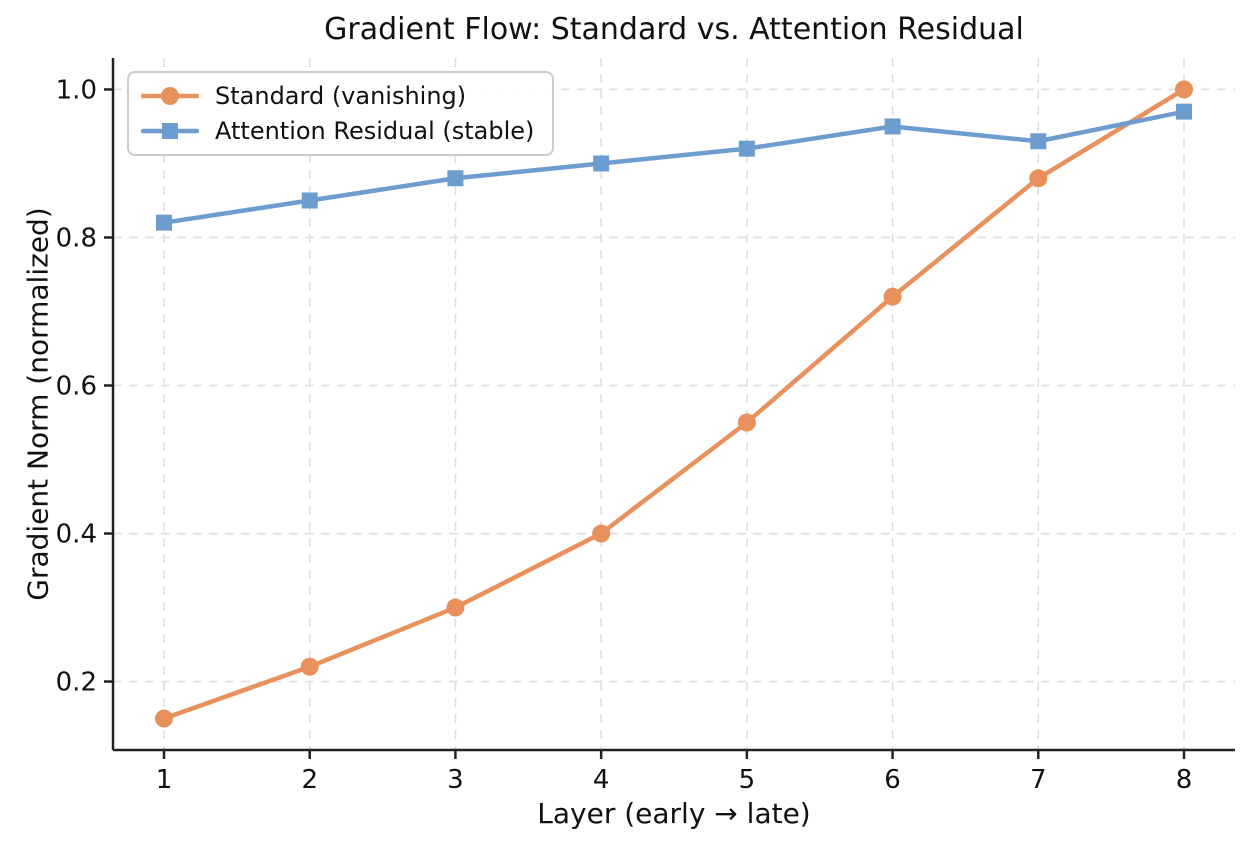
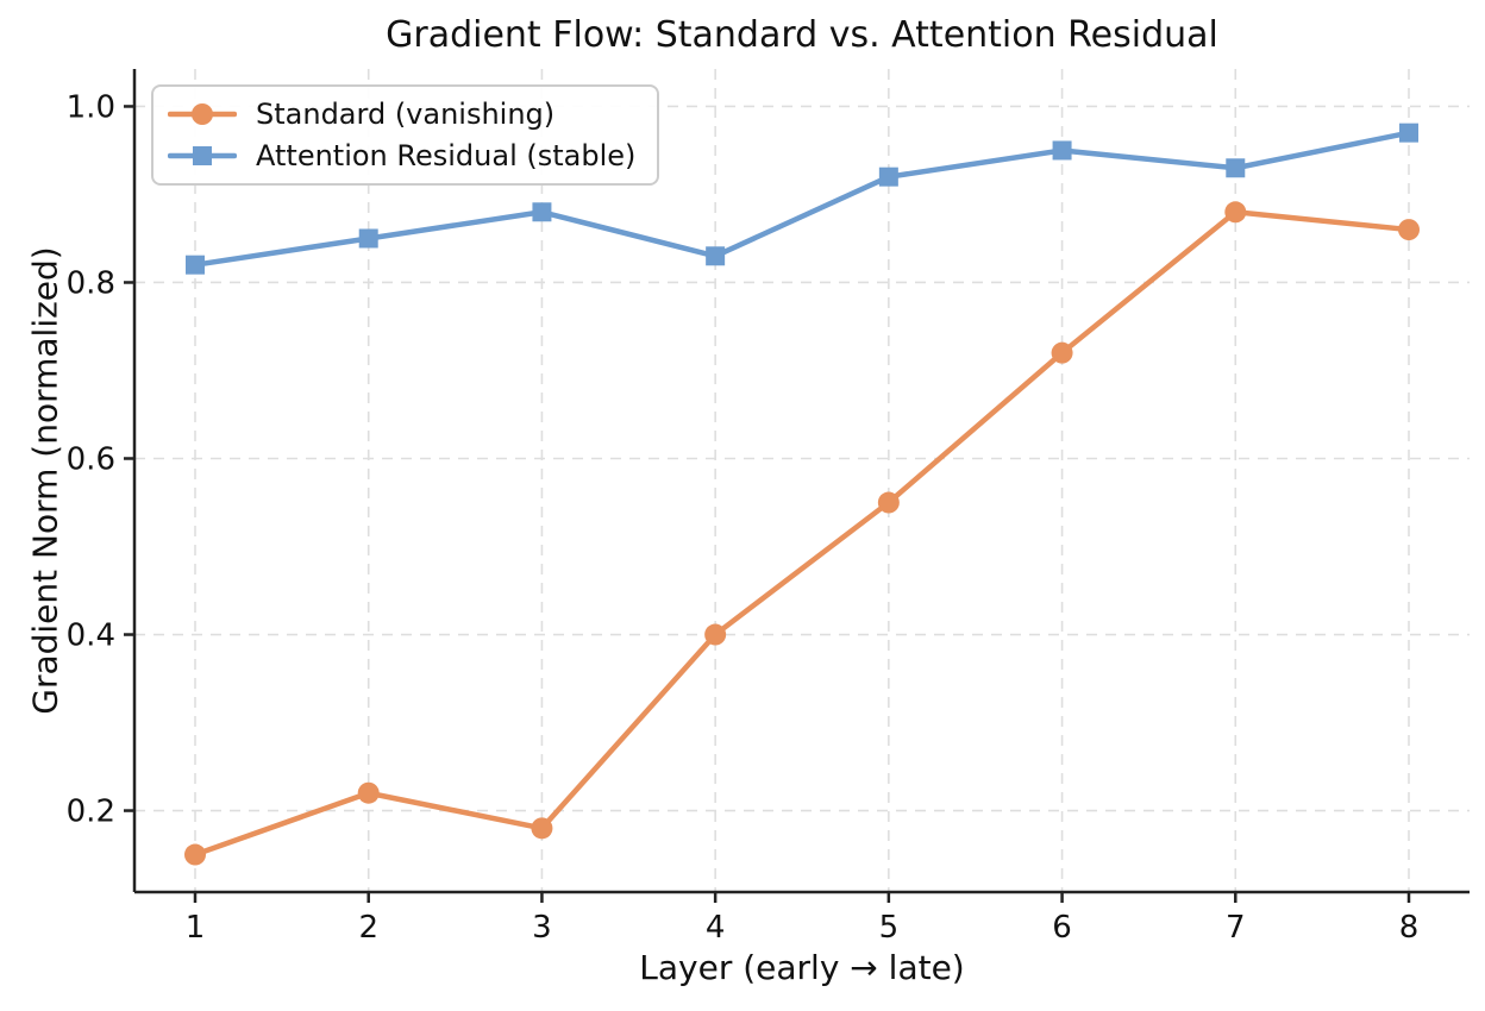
Standard (vanishing)/3: 0.30 -> 0.18
Attention Residual (stable)/4: 0.90 -> 0.83
Standard (vanishing)/8: 1.00 -> 0.86
